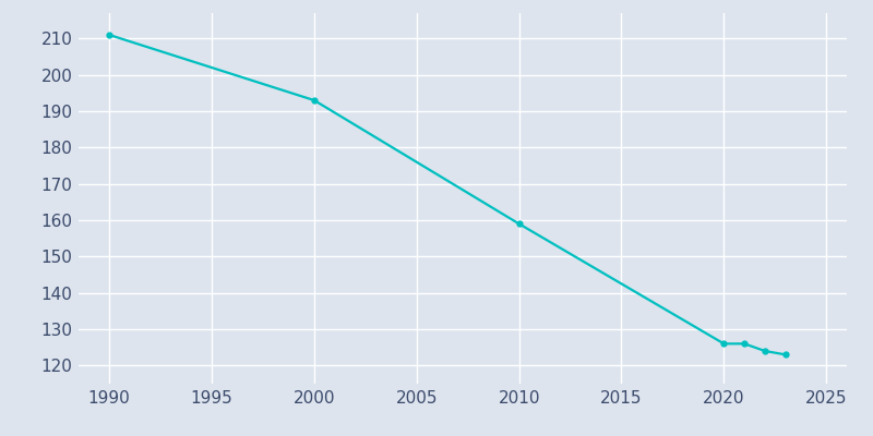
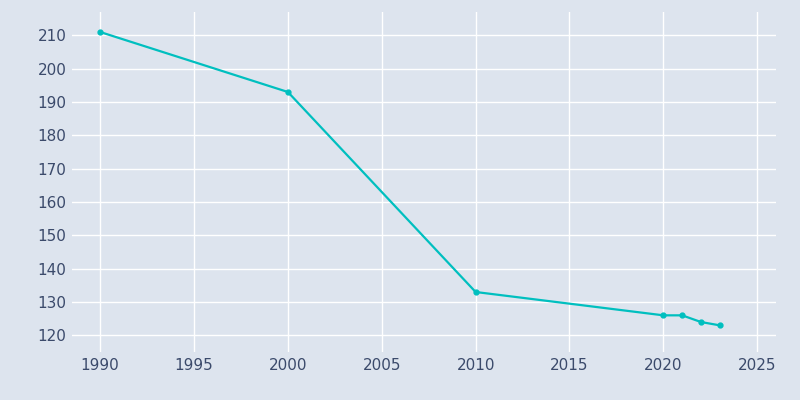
2010: 159 -> 133
